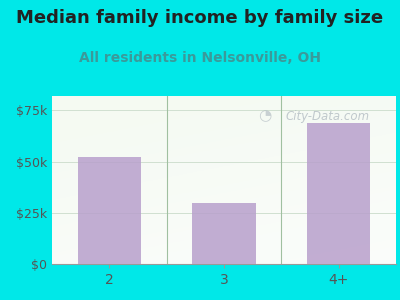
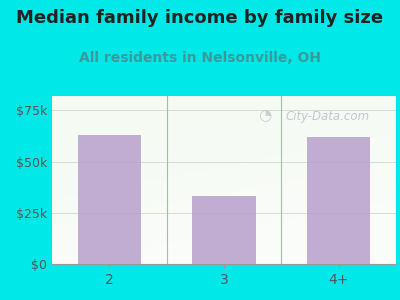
2: $52k -> $63k
3: $30k -> $33k
4+: $69k -> $62k
